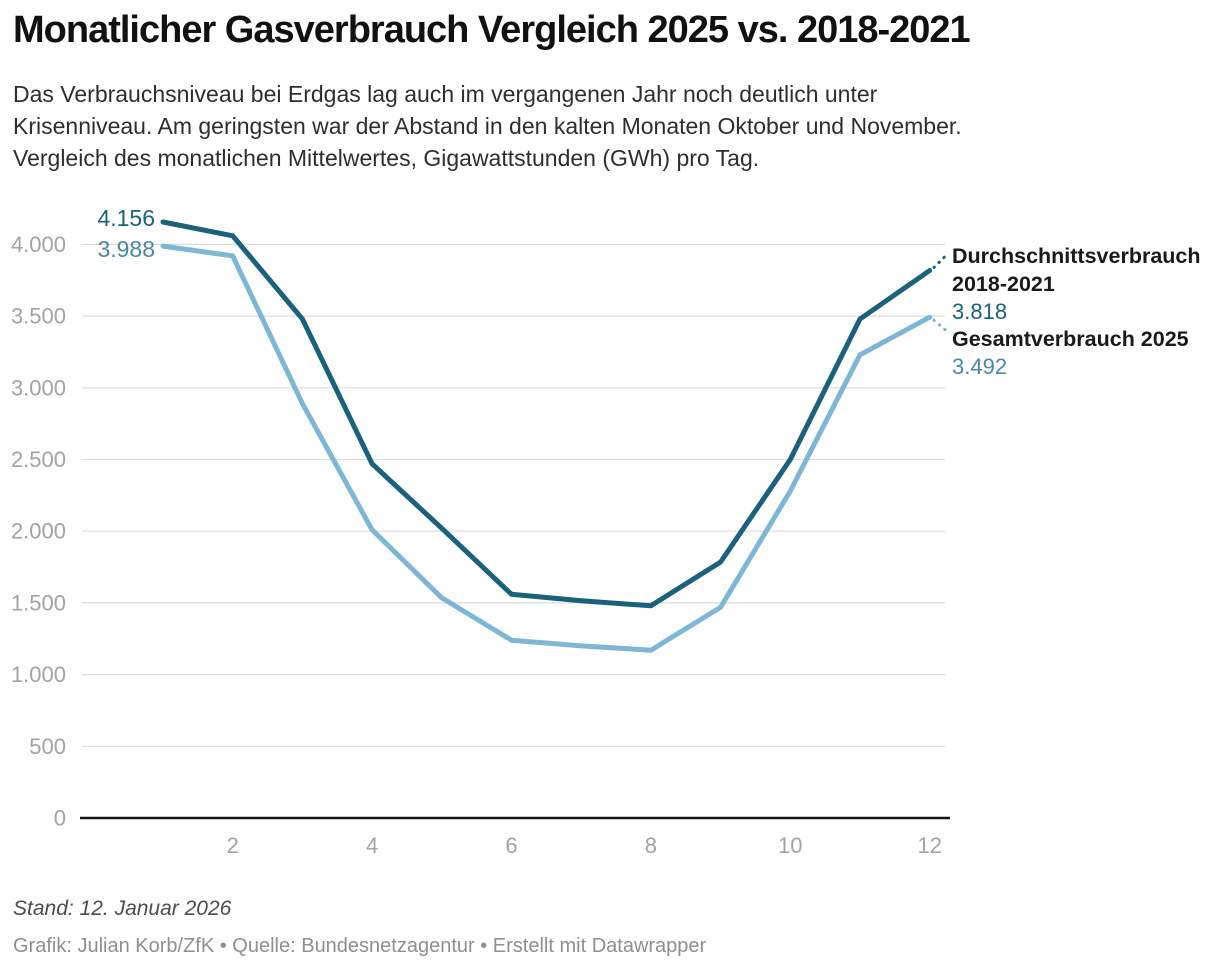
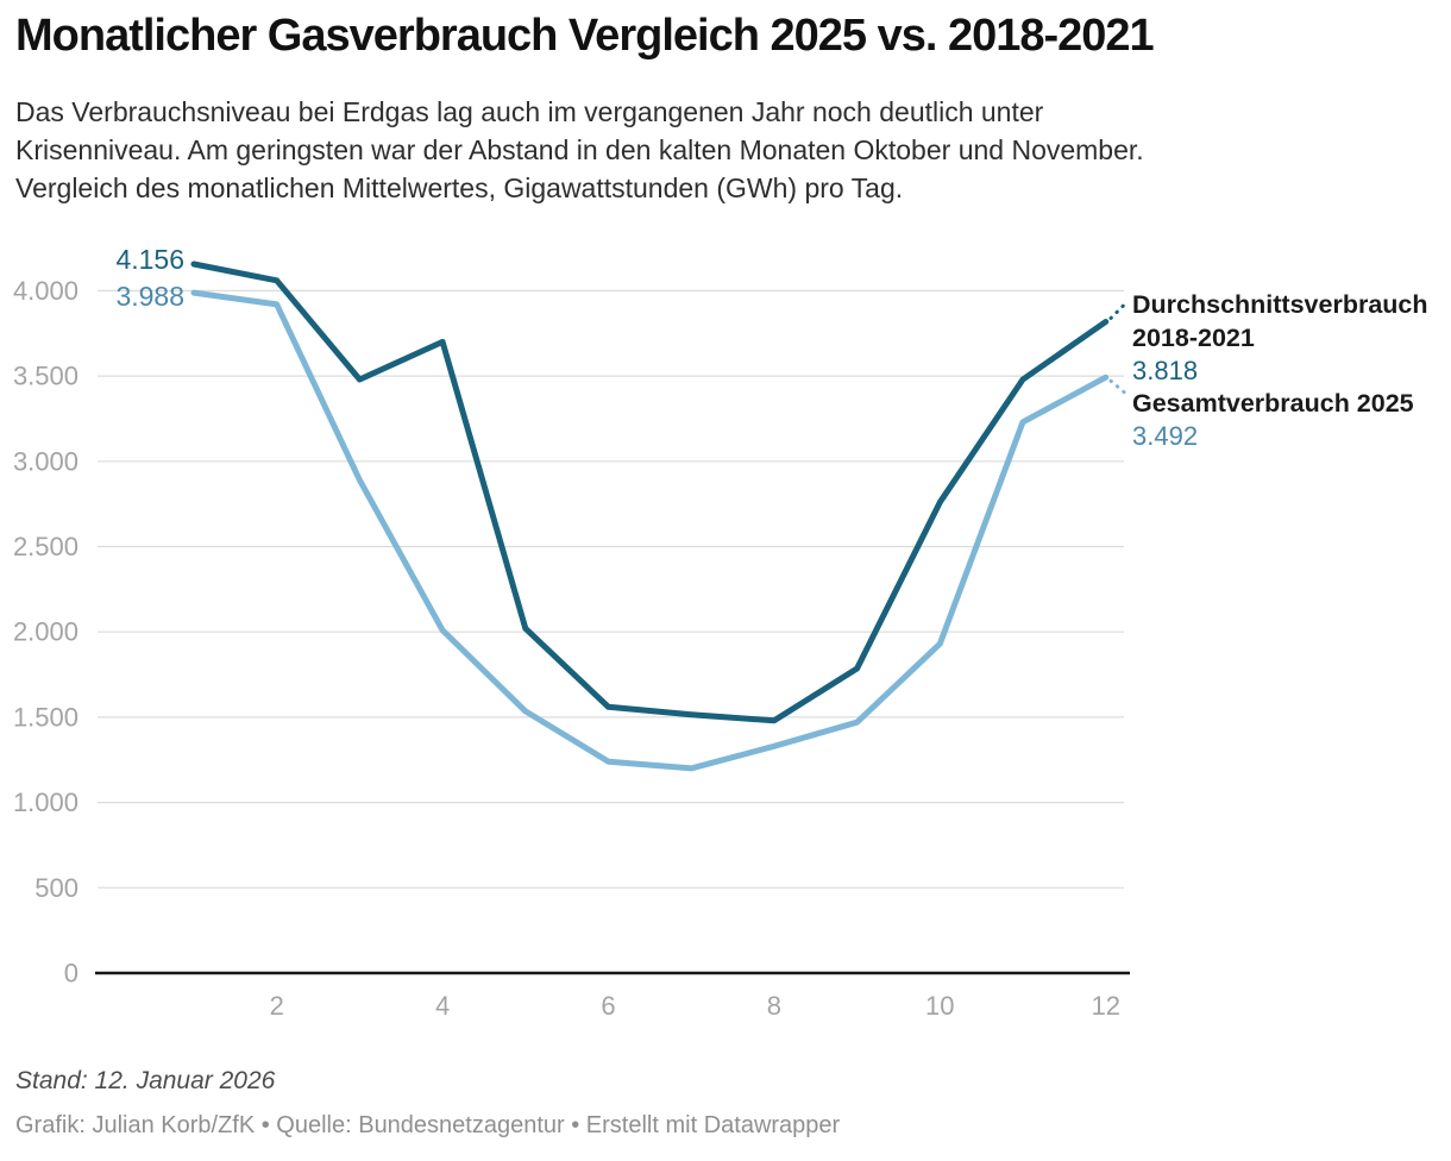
Durchschnittsverbrauch 2018-2021/4: 2470 -> 3700
Gesamtverbrauch 2025/8: 1170 -> 1330
Durchschnittsverbrauch 2018-2021/10: 2500 -> 2760
Gesamtverbrauch 2025/10: 2280 -> 1930
